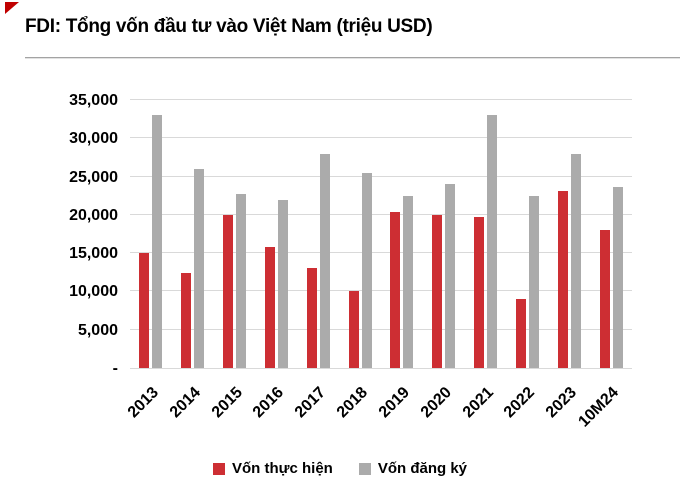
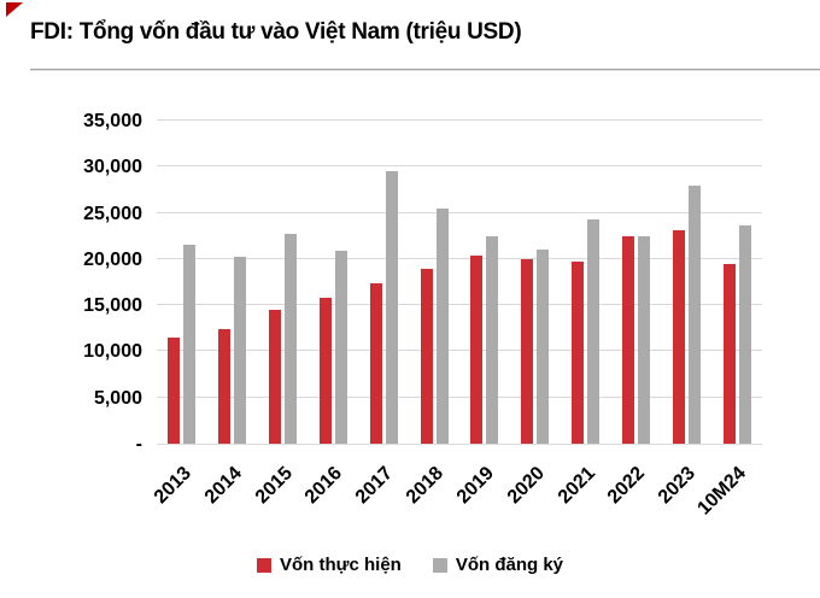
Vốn thực hiện/2013: 15000 -> 12000
Vốn đăng ký/2013: 33000 -> 22000
Vốn đăng ký/2014: 26000 -> 20000
Vốn thực hiện/2015: 20000 -> 14000
Vốn đăng ký/2016: 22000 -> 21000
Vốn thực hiện/2017: 13000 -> 17000
Vốn đăng ký/2017: 28000 -> 30000
Vốn thực hiện/2018: 10000 -> 19000
Vốn đăng ký/2020: 24000 -> 21000
Vốn đăng ký/2021: 33000 -> 24000
Vốn thực hiện/2022: 9000 -> 22000
Vốn thực hiện/10M24: 18000 -> 19000
